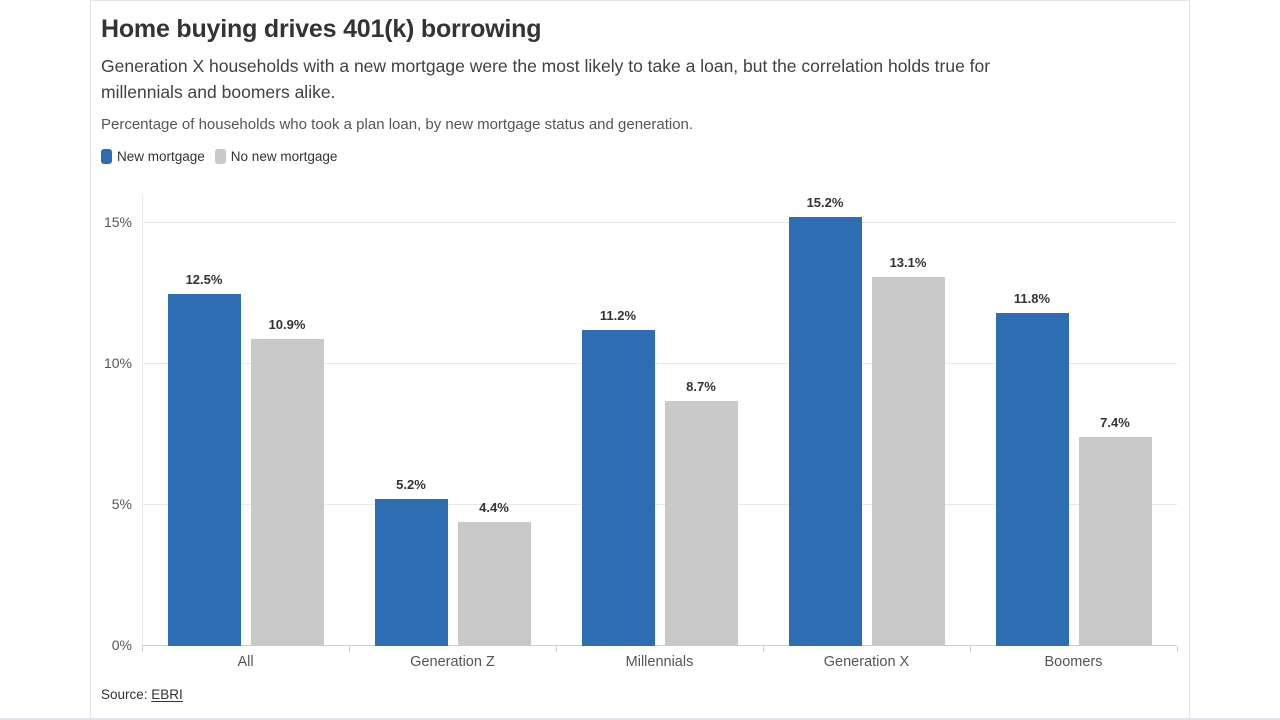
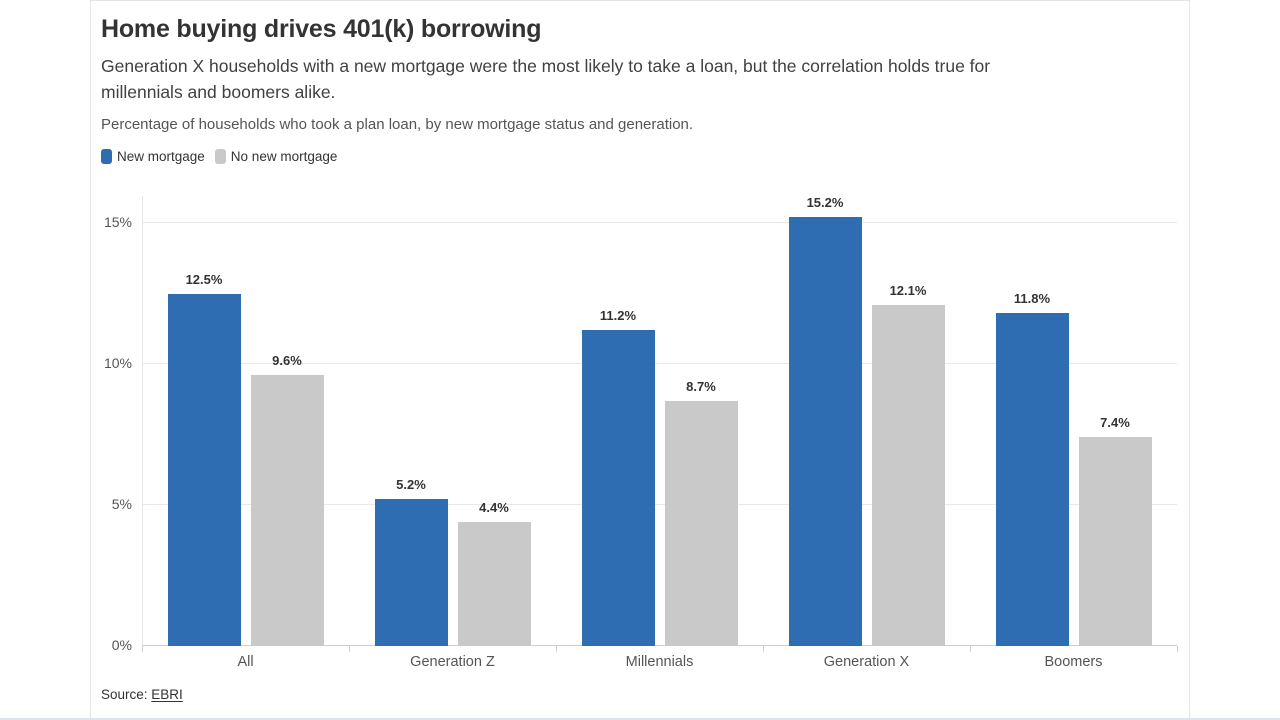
No new mortgage/All: 10.9% -> 9.6%
No new mortgage/Generation X: 13.1% -> 12.1%
